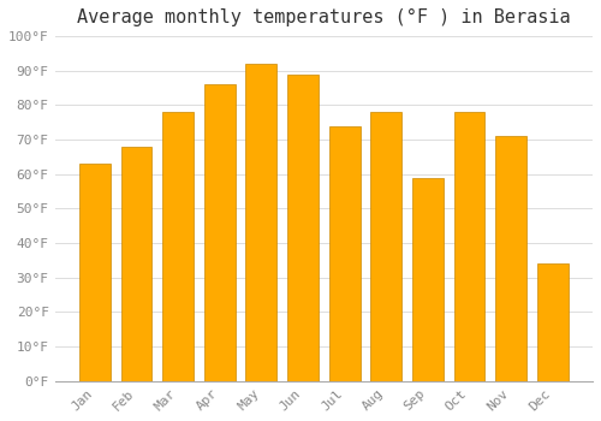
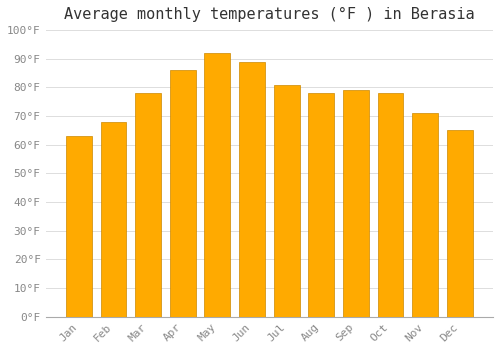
Jul: 74°F -> 81°F
Sep: 59°F -> 79°F
Dec: 34°F -> 65°F
